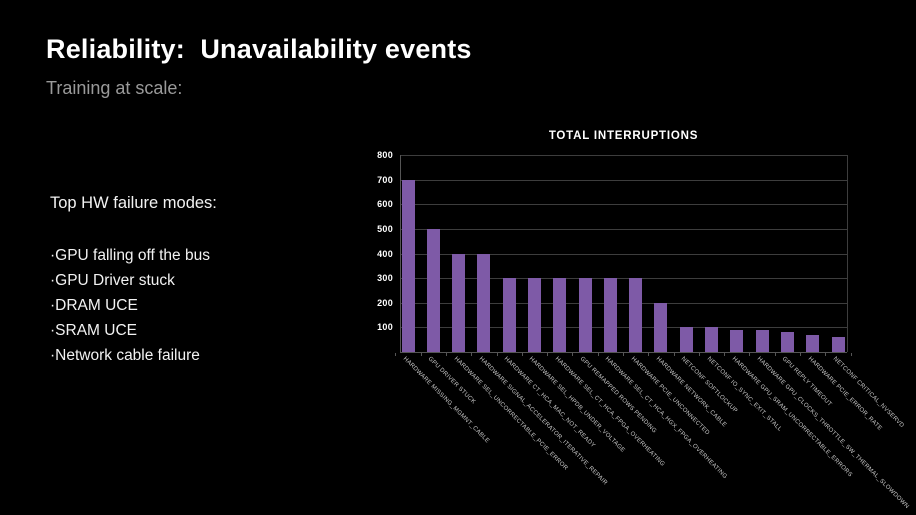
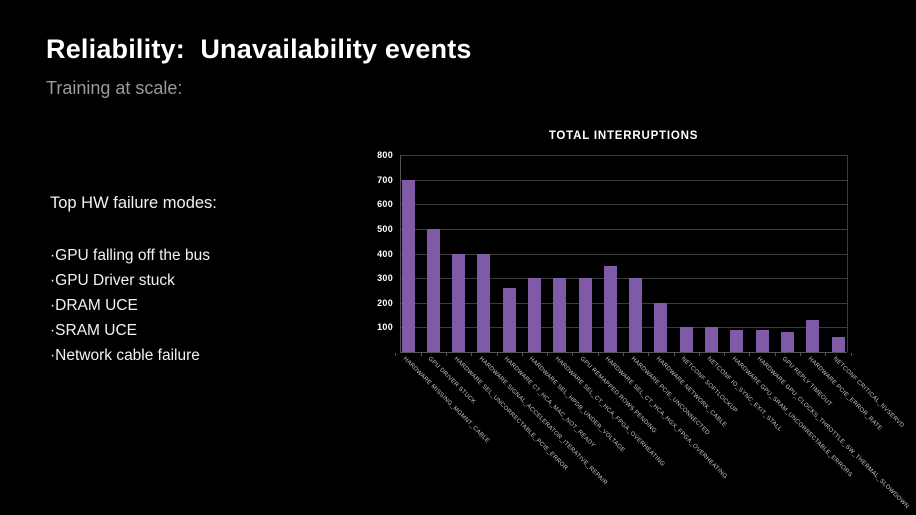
HARDWARE CT_HCA_MAC_NOT_READY: 300 -> 260
HARDWARE SEL_CT_HCA_HGX_FPGA_OVERHEATING: 300 -> 350
HARDWARE PCIE_ERROR_RATE: 70 -> 130
